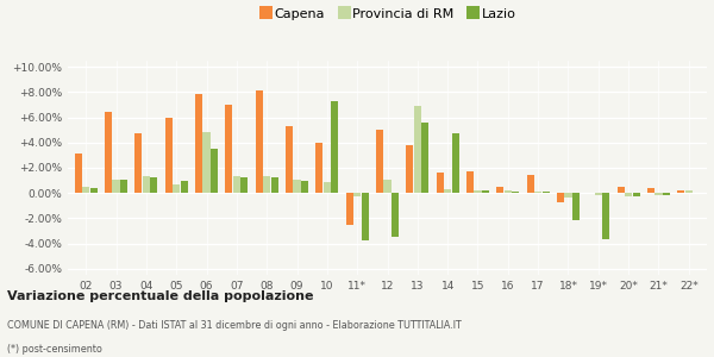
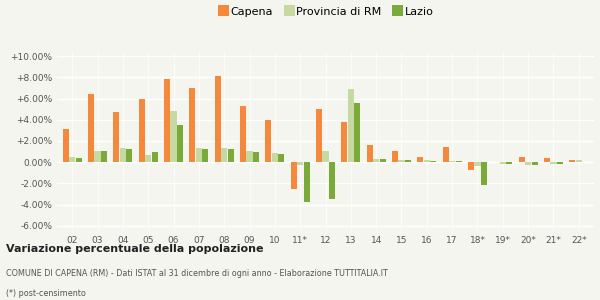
Lazio/10: 7.3% -> 0.8%
Lazio/14: 4.7% -> 0.3%
Capena/15: 1.7% -> 1.1%
Lazio/19*: -3.7% -> -0.2%
